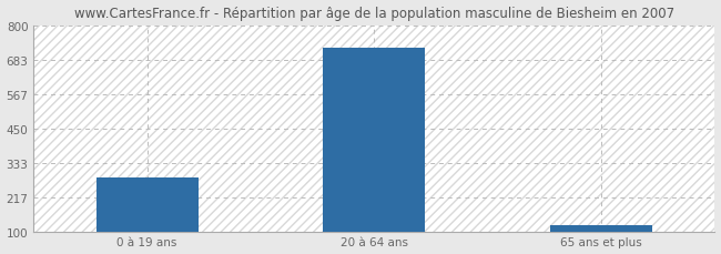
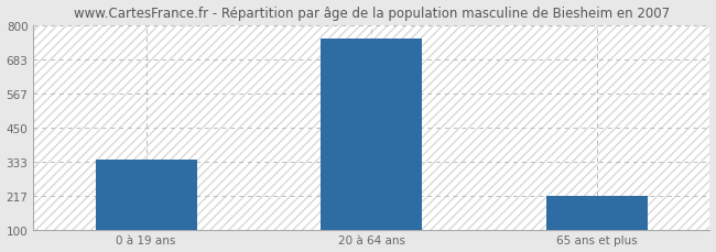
0 à 19 ans: 285 -> 340
20 à 64 ans: 725 -> 755
65 ans et plus: 120 -> 215
